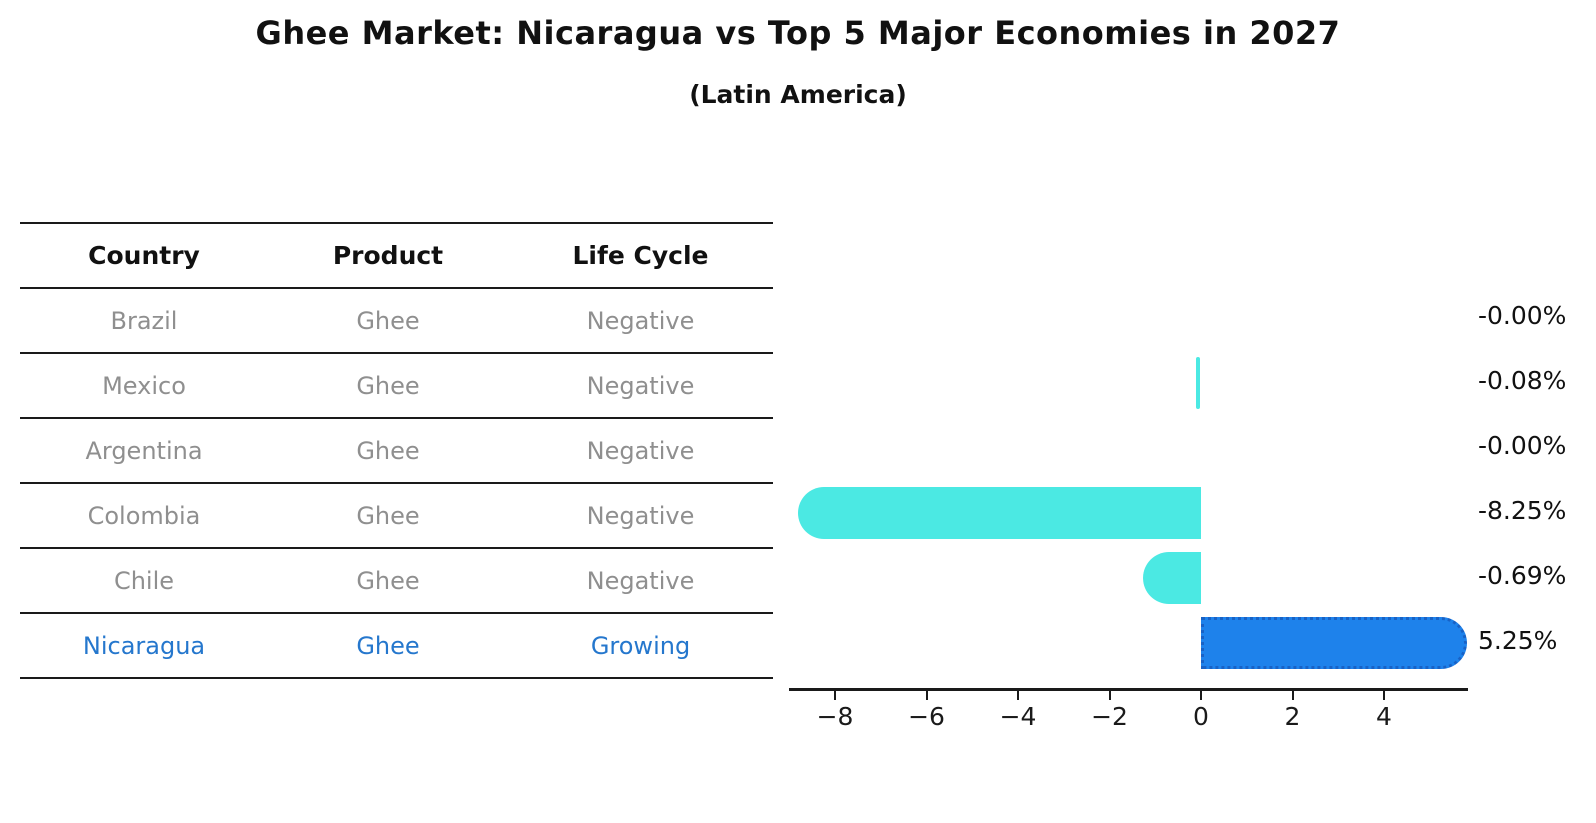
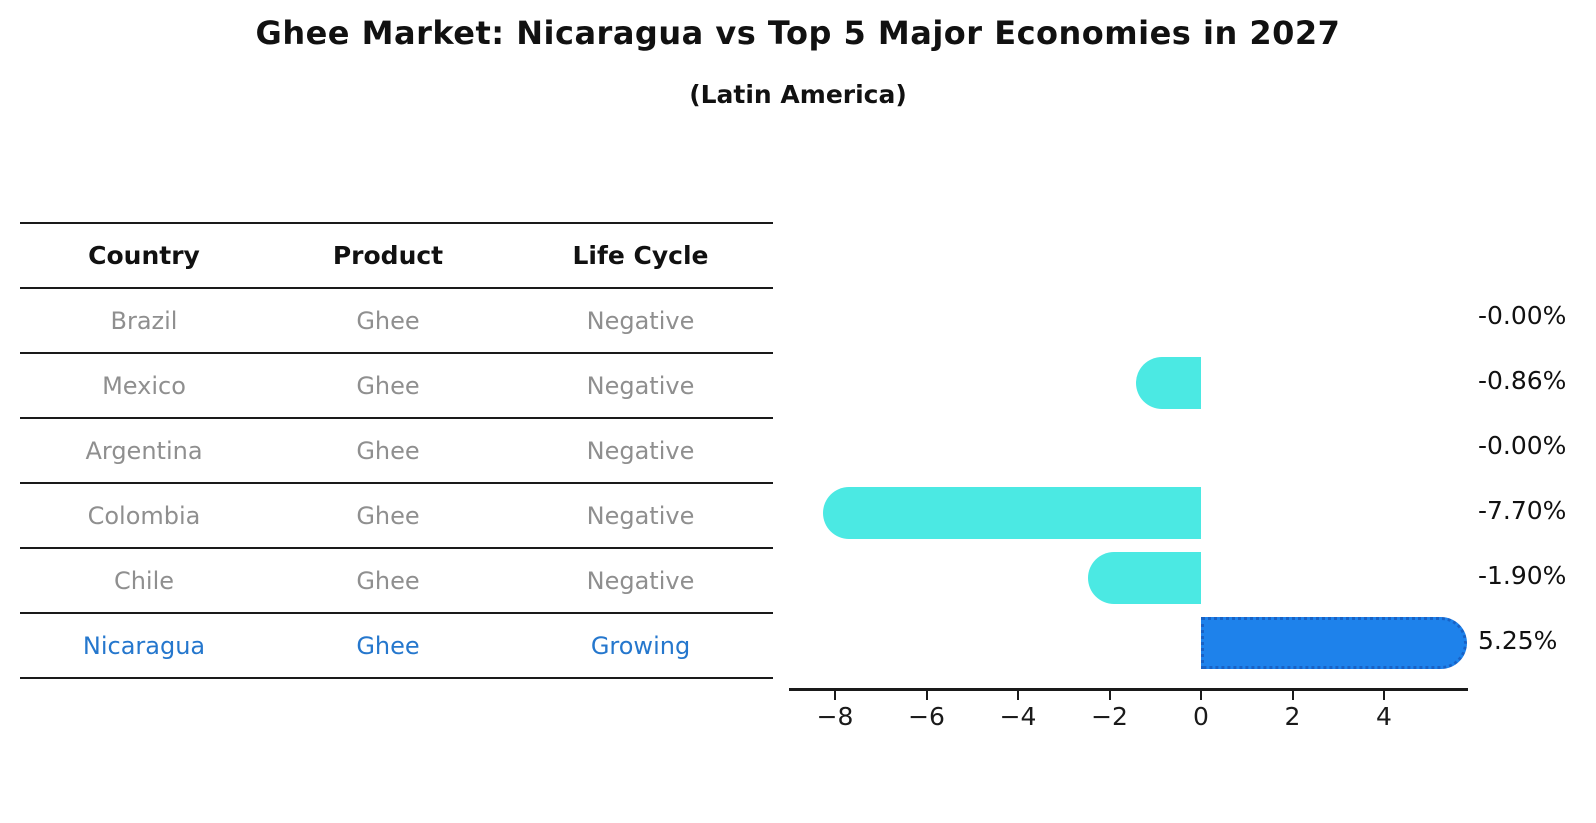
Mexico: -0.08% -> -0.86%
Colombia: -8.25% -> -7.70%
Chile: -0.69% -> -1.90%
